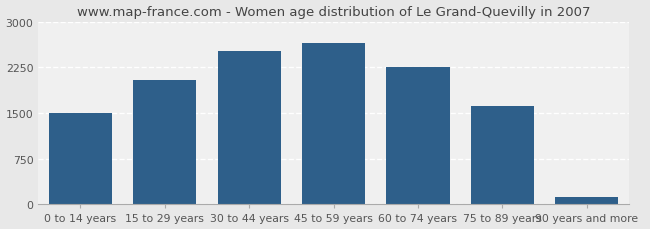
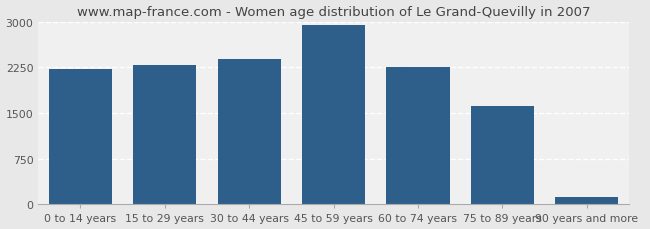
0 to 14 years: 1500 -> 2220
15 to 29 years: 2040 -> 2290
30 to 44 years: 2520 -> 2380
45 to 59 years: 2640 -> 2940
